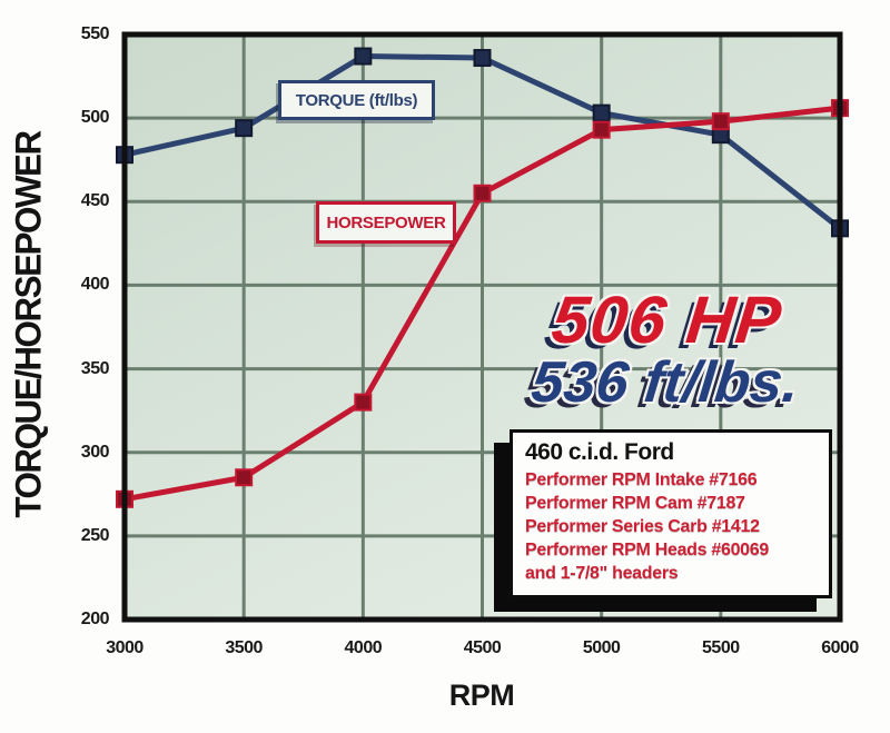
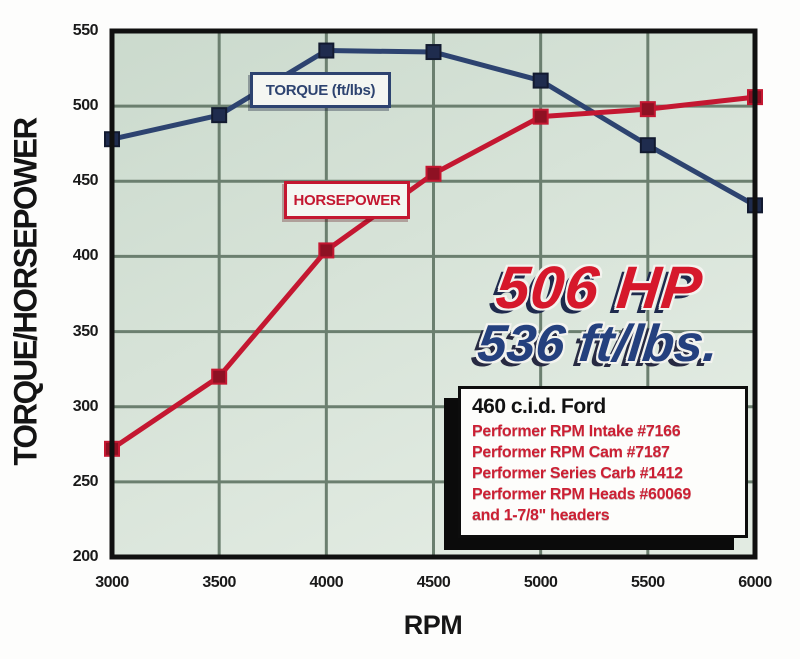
HORSEPOWER/3500: 285 -> 320
HORSEPOWER/4000: 330 -> 404
TORQUE (ft/lbs)/5000: 503 -> 517
TORQUE (ft/lbs)/5500: 490 -> 474
